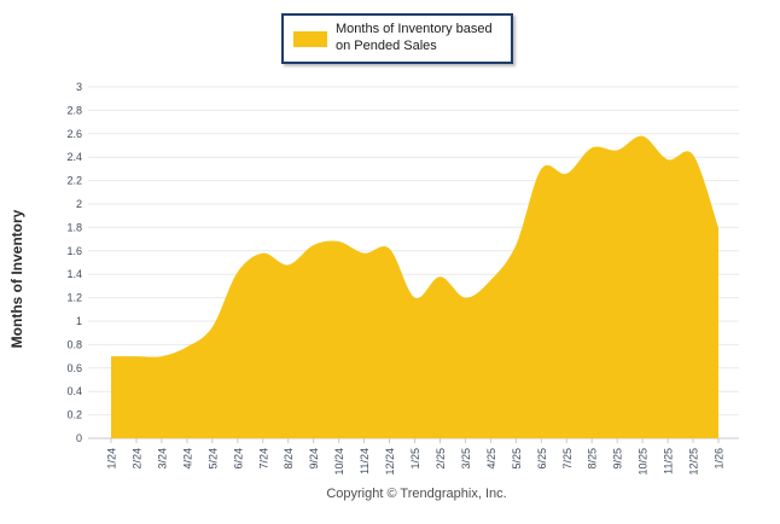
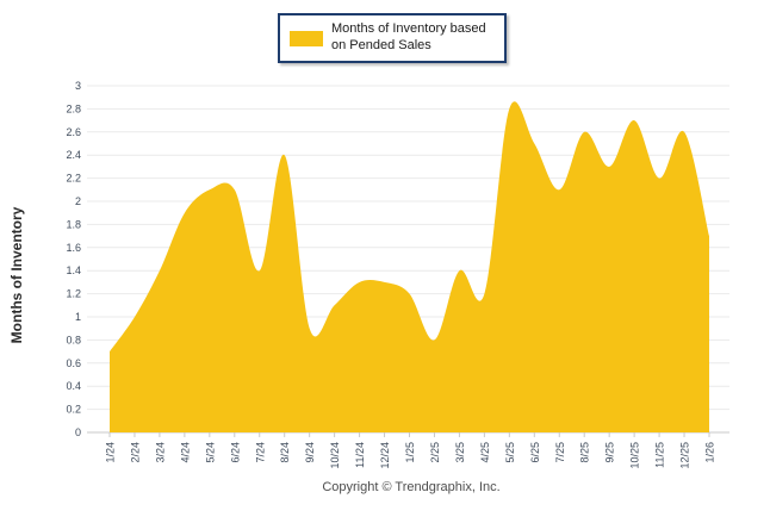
2/24: 0.7 -> 1.0
3/24: 0.7 -> 1.4
4/24: 0.8 -> 1.9
5/24: 0.9 -> 2.1
6/24: 1.4 -> 2.1
7/24: 1.6 -> 1.4
8/24: 1.5 -> 2.4
9/24: 1.6 -> 0.9
10/24: 1.7 -> 1.1
11/24: 1.6 -> 1.3
12/24: 1.6 -> 1.3
2/25: 1.4 -> 0.8
3/25: 1.2 -> 1.4
4/25: 1.4 -> 1.2
5/25: 1.6 -> 2.8
6/25: 2.3 -> 2.5
7/25: 2.3 -> 2.1
8/25: 2.5 -> 2.6
9/25: 2.5 -> 2.3
10/25: 2.6 -> 2.7
11/25: 2.4 -> 2.2
12/25: 2.4 -> 2.6
1/26: 1.8 -> 1.7
